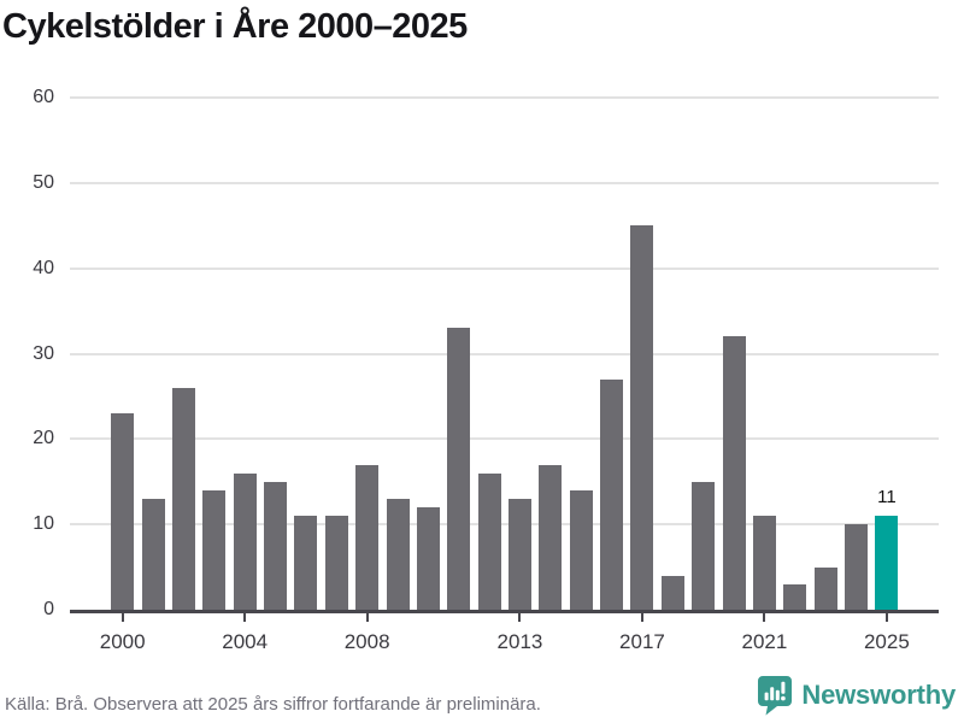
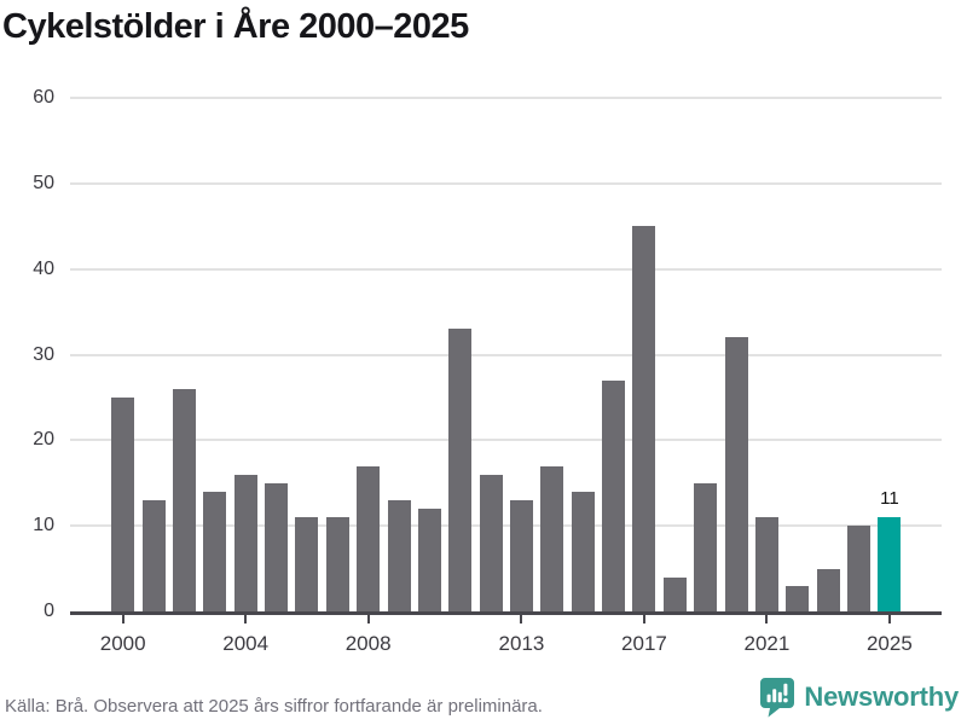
2000: 23 -> 25
